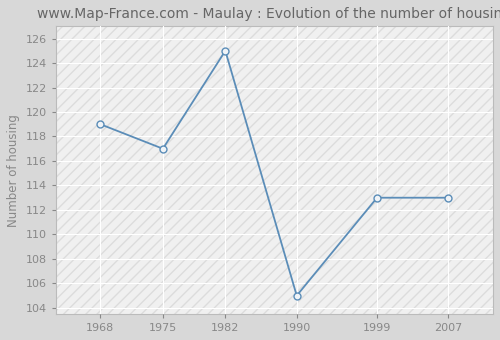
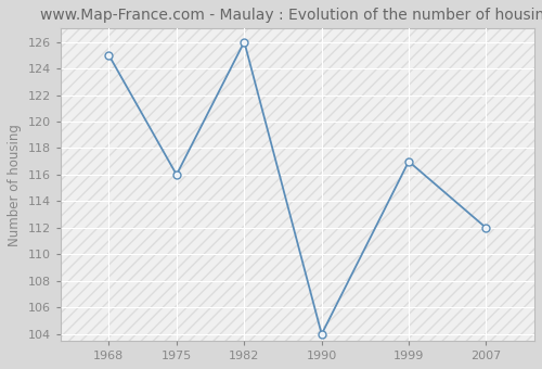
1968: 119 -> 125
1975: 117 -> 116
1982: 125 -> 126
1990: 105 -> 104
1999: 113 -> 117
2007: 113 -> 112
